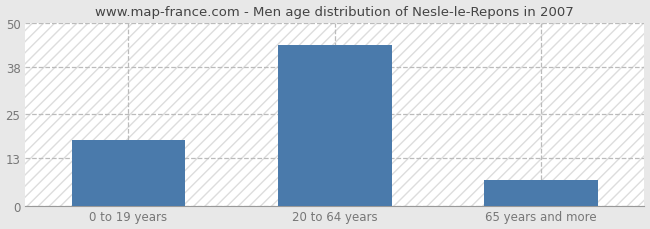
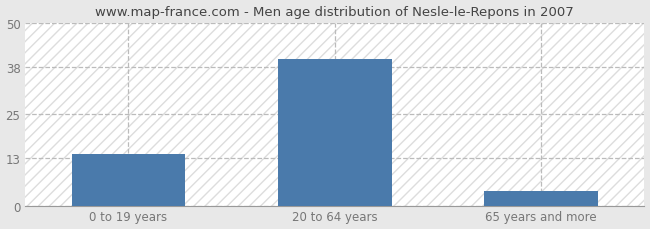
0 to 19 years: 18 -> 14
20 to 64 years: 44 -> 40
65 years and more: 7 -> 4
